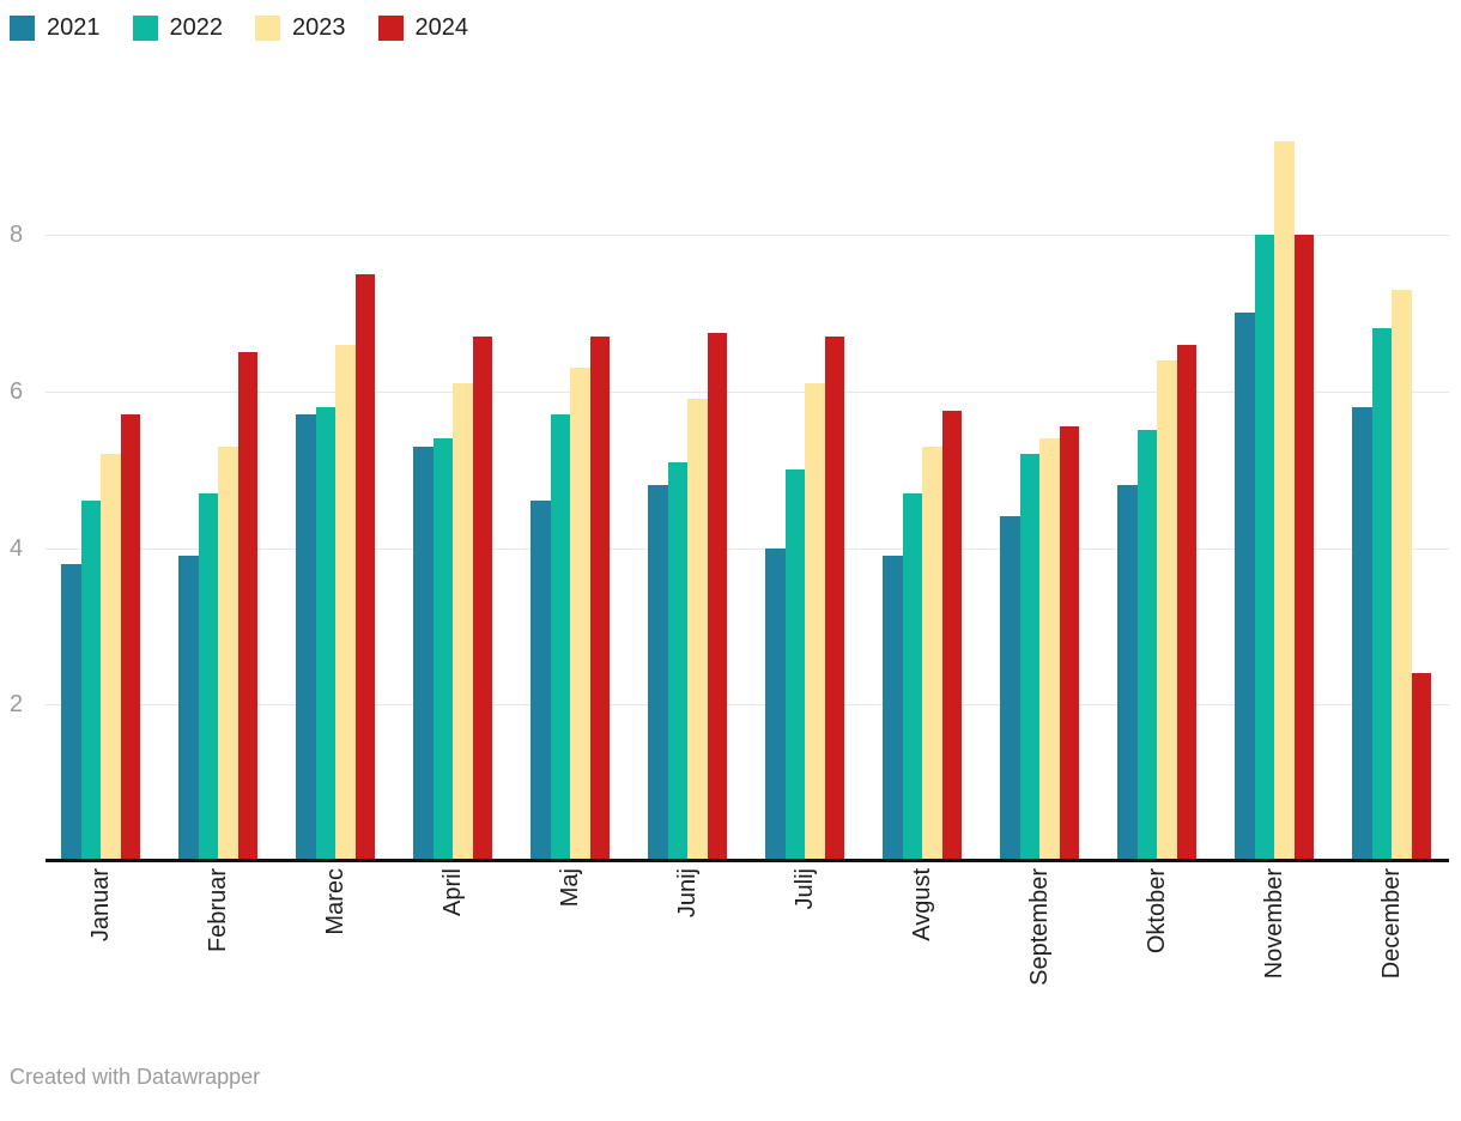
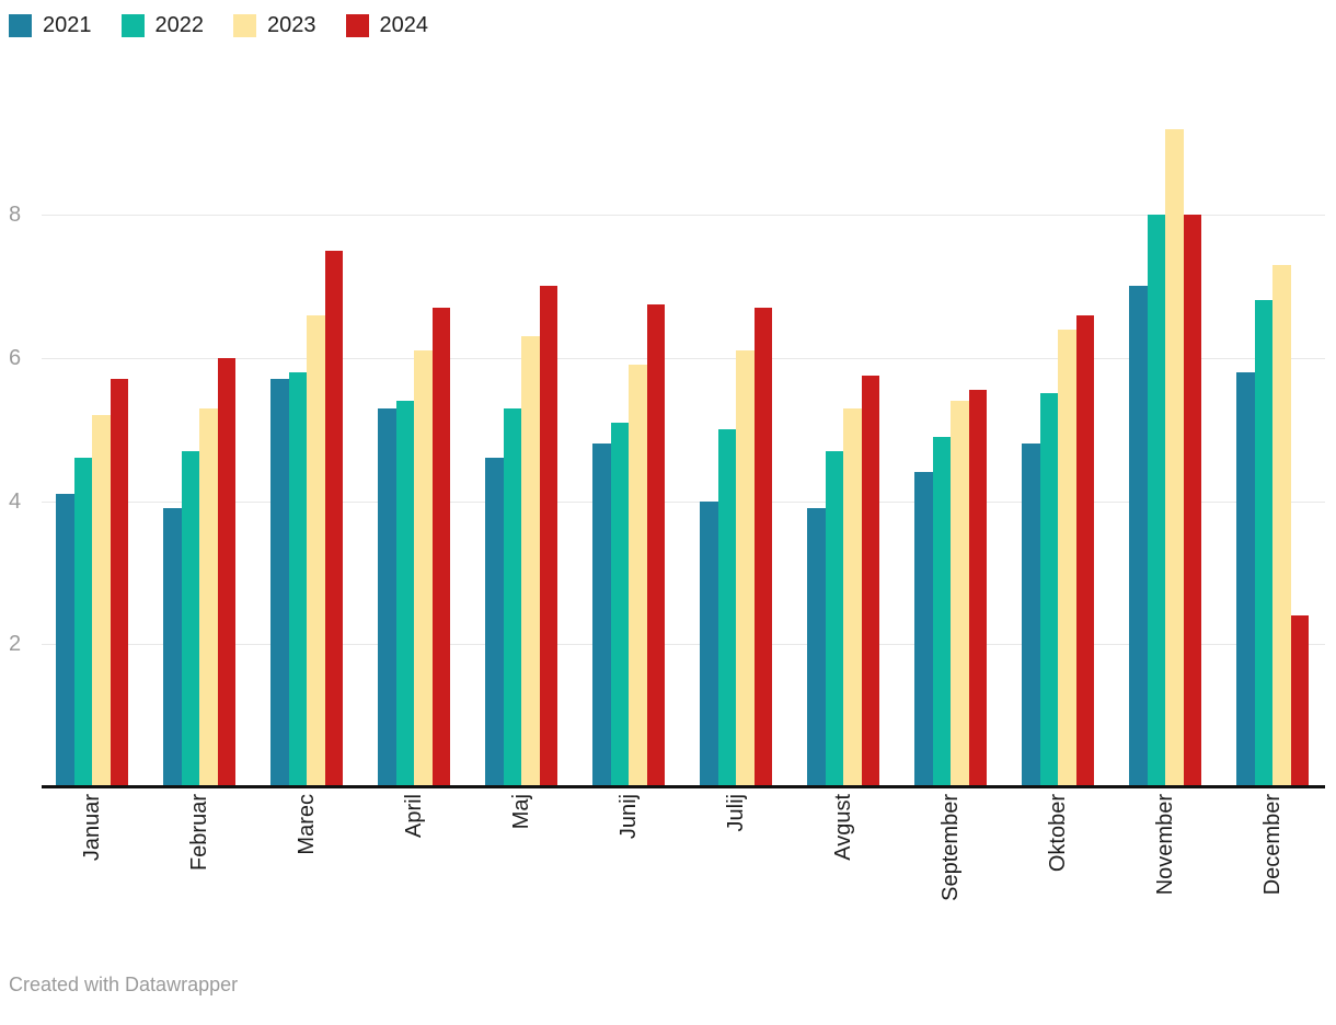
2021/Januar: 3.8 -> 4.1
2024/Februar: 6.5 -> 6.0
2022/Maj: 5.7 -> 5.3
2024/Maj: 6.7 -> 7.0
2022/September: 5.2 -> 4.9
